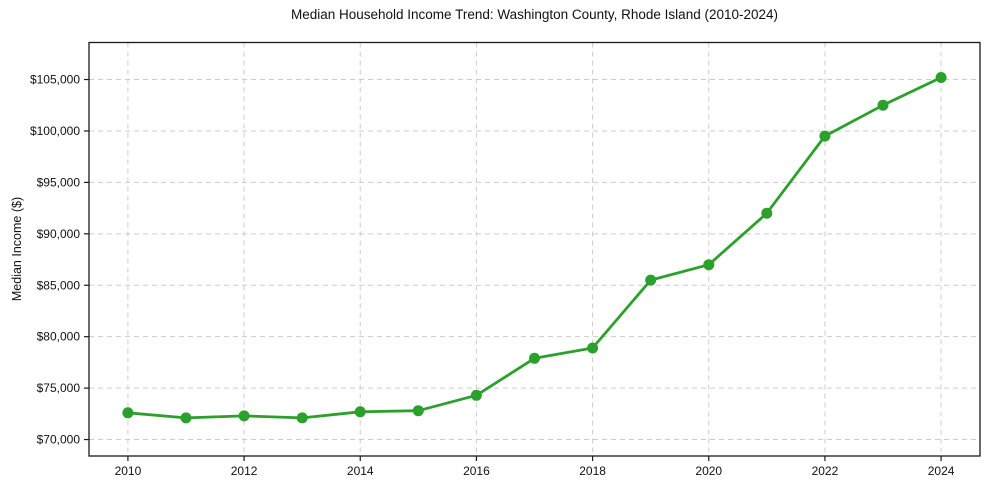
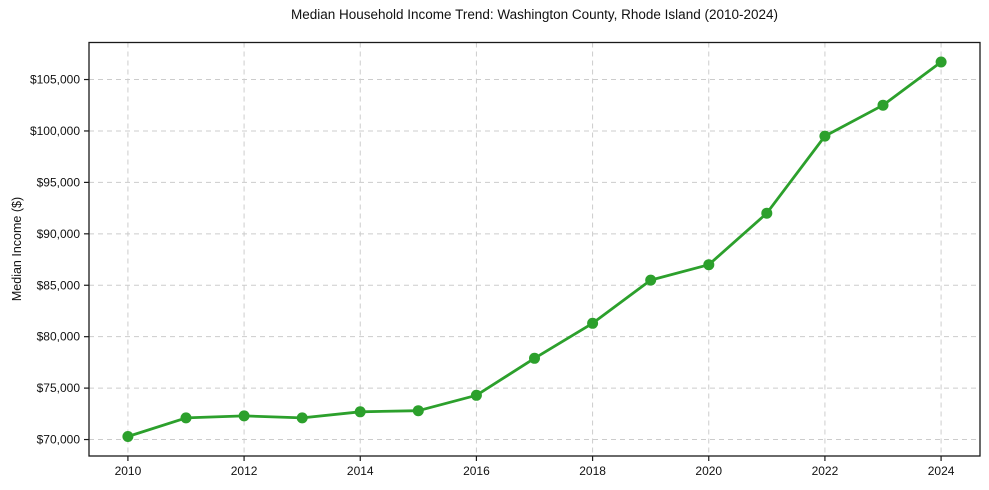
2010: $72600 -> $70300
2018: $78900 -> $81300
2024: $105200 -> $106700
